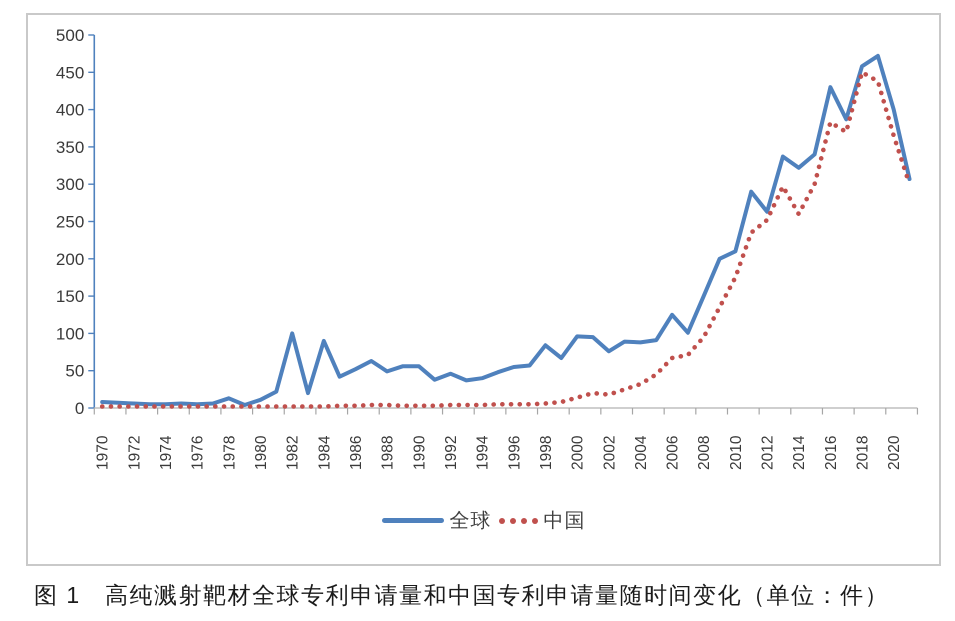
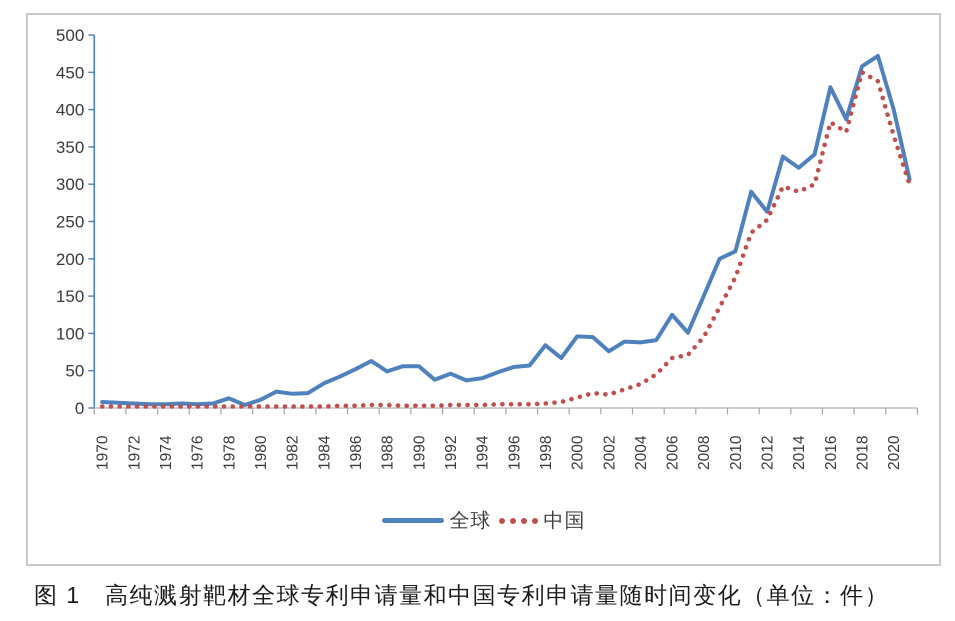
全球/1982: 100 -> 20
全球/1984: 90 -> 30
中国/2014: 260 -> 290
